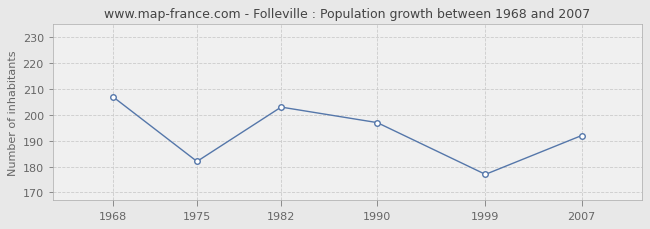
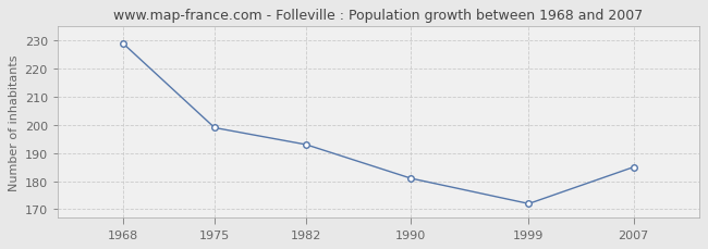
1968: 207 -> 229
1975: 182 -> 199
1982: 203 -> 193
1990: 197 -> 181
1999: 177 -> 172
2007: 192 -> 185
